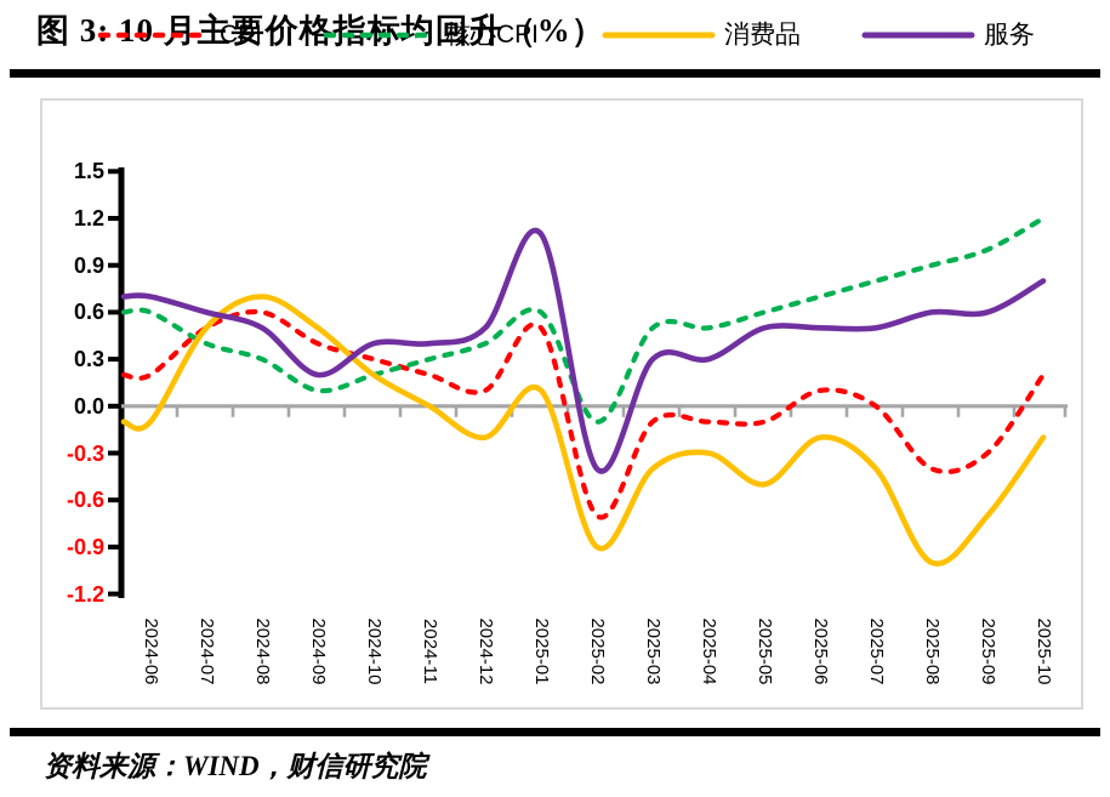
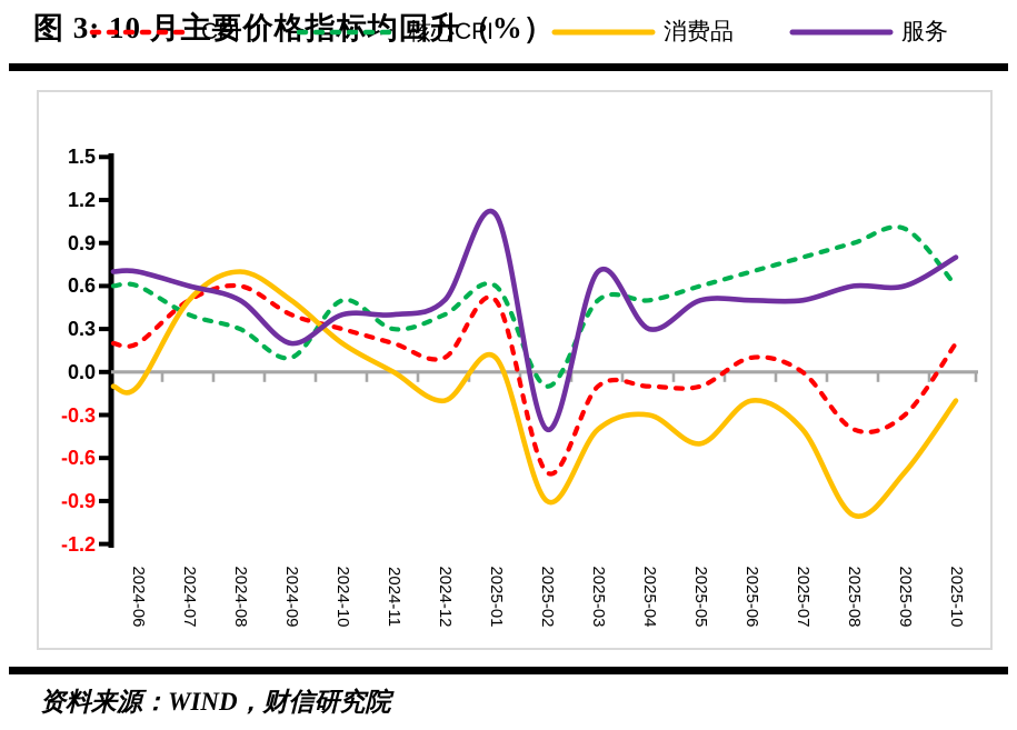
核心CPI/2024-10: 0.2 -> 0.5
服务/2025-03: 0.3 -> 0.7
核心CPI/2025-10: 1.2 -> 0.6
